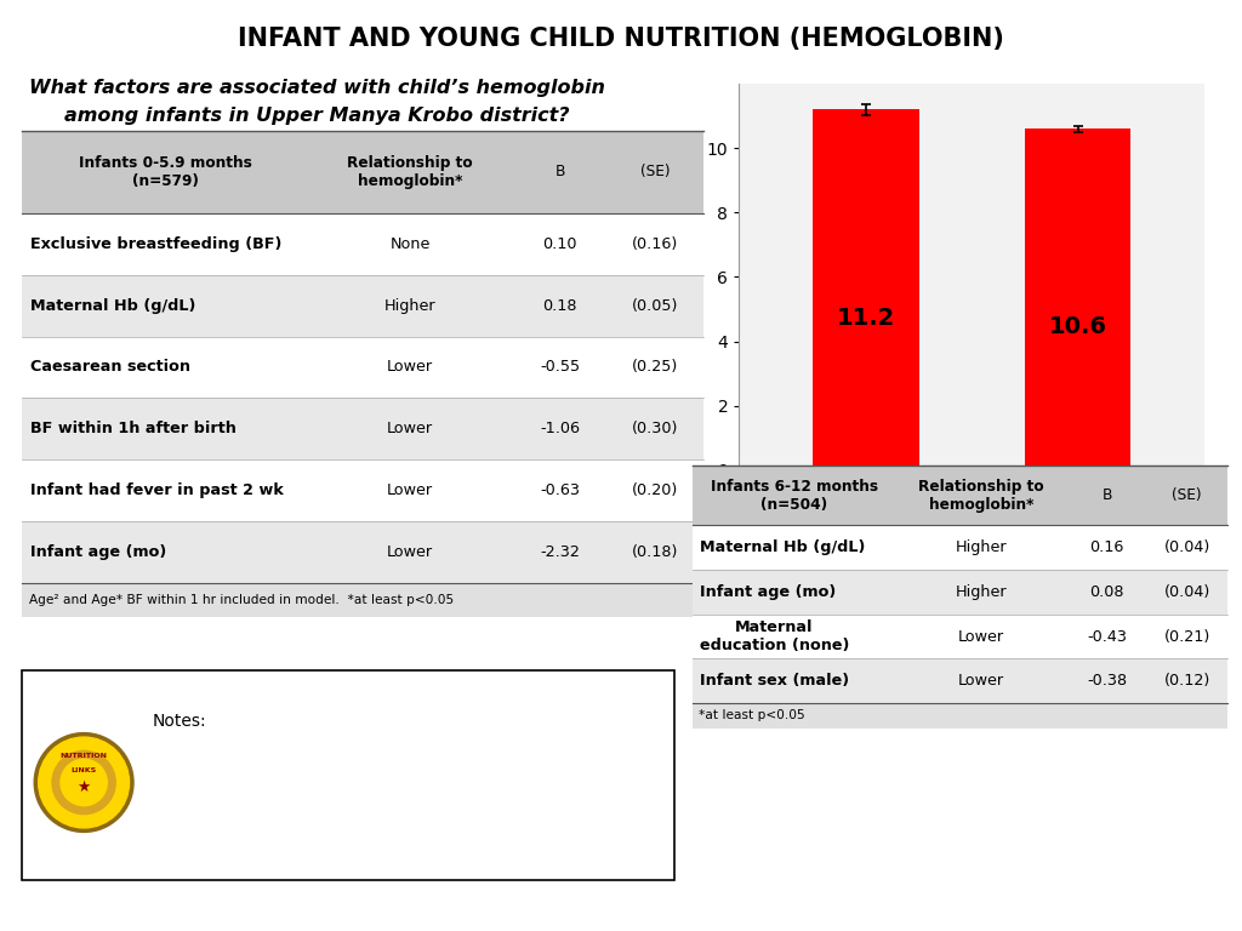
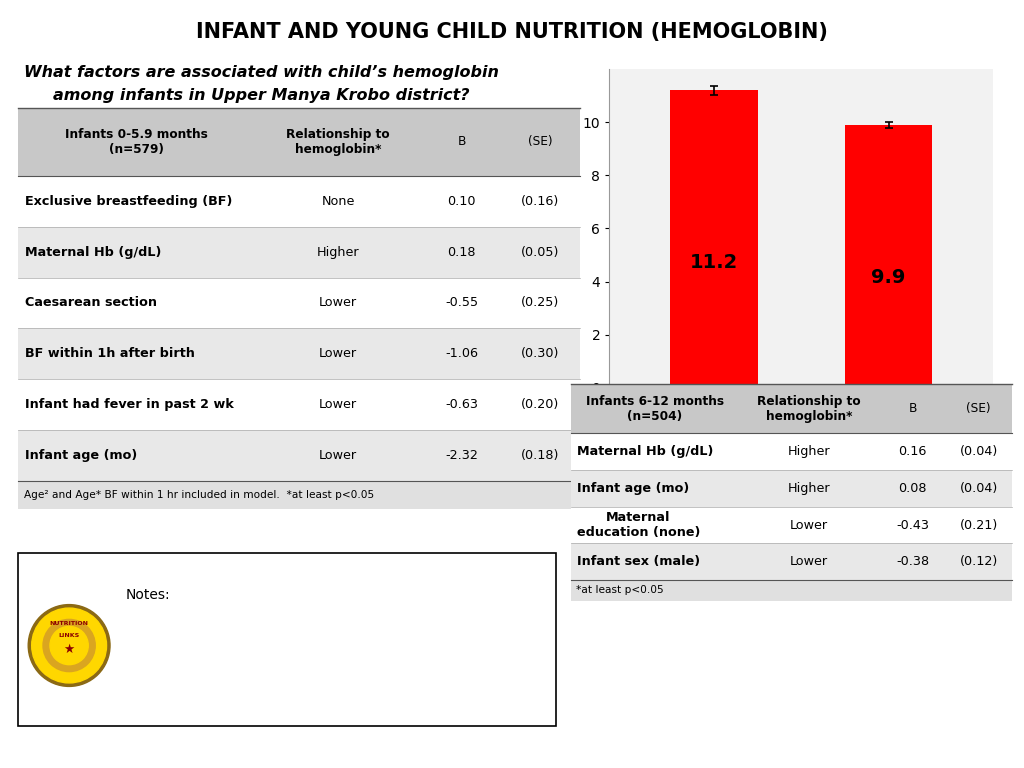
6 - 12 mo: 10.6 -> 9.9
